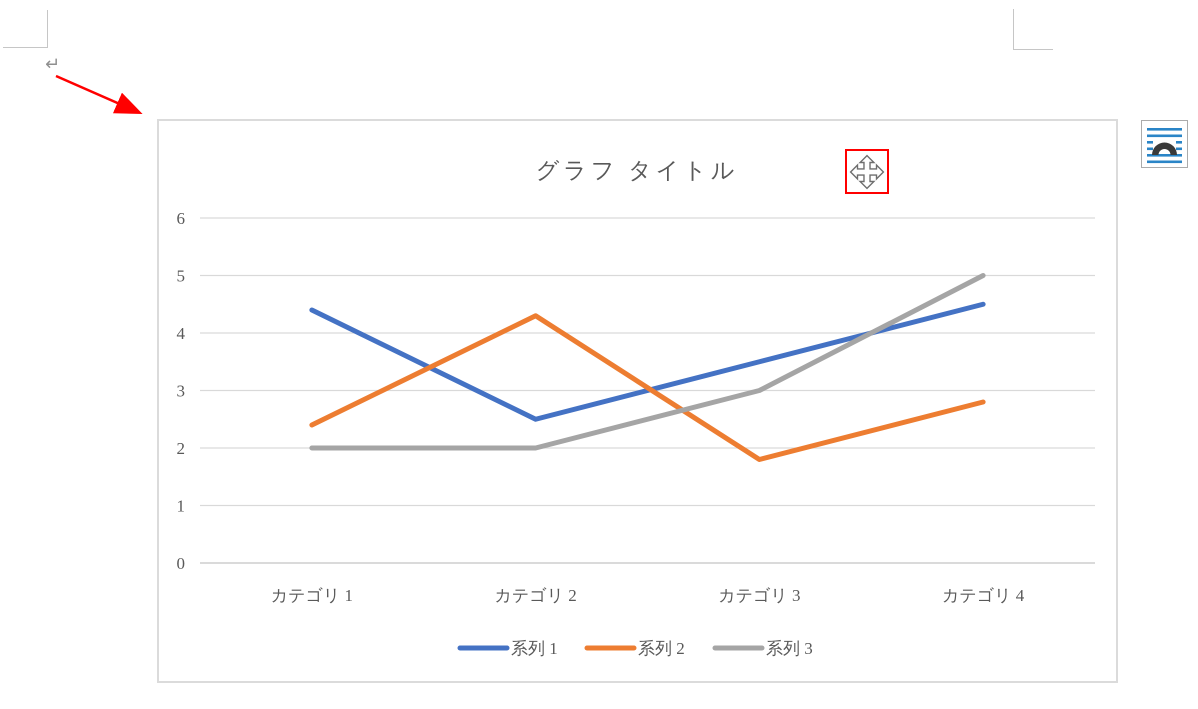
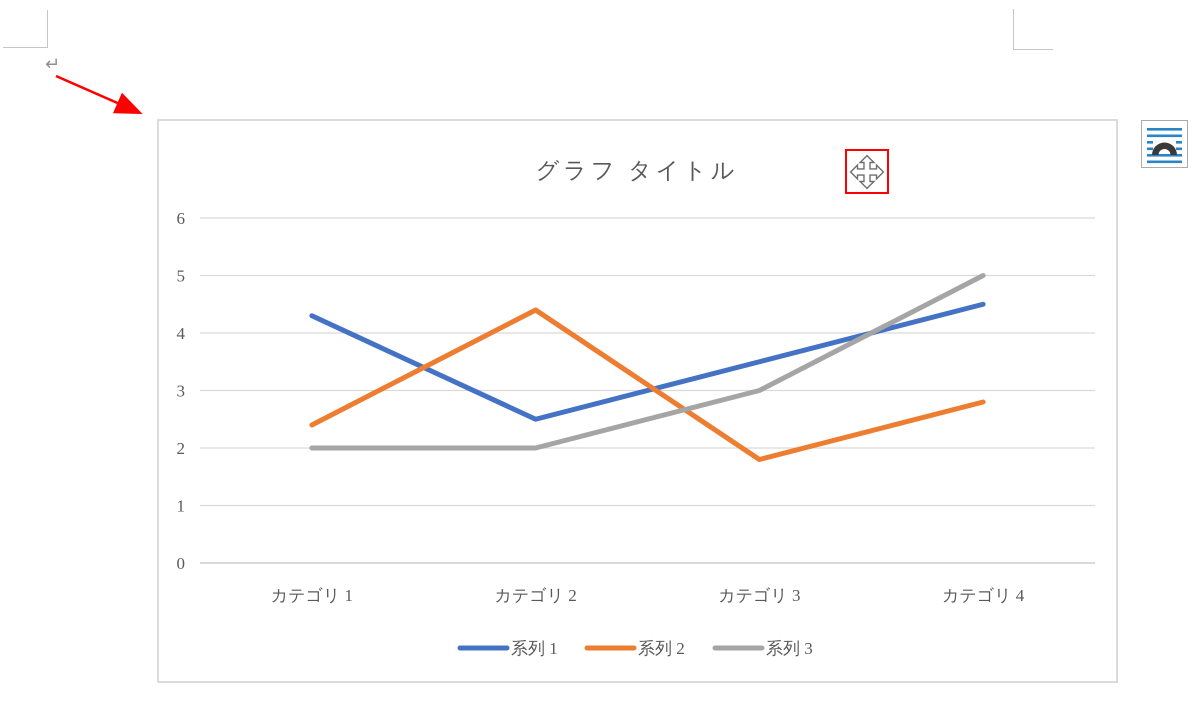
系列 1/カテゴリ 1: 4.4 -> 4.3
系列 2/カテゴリ 2: 4.3 -> 4.4
